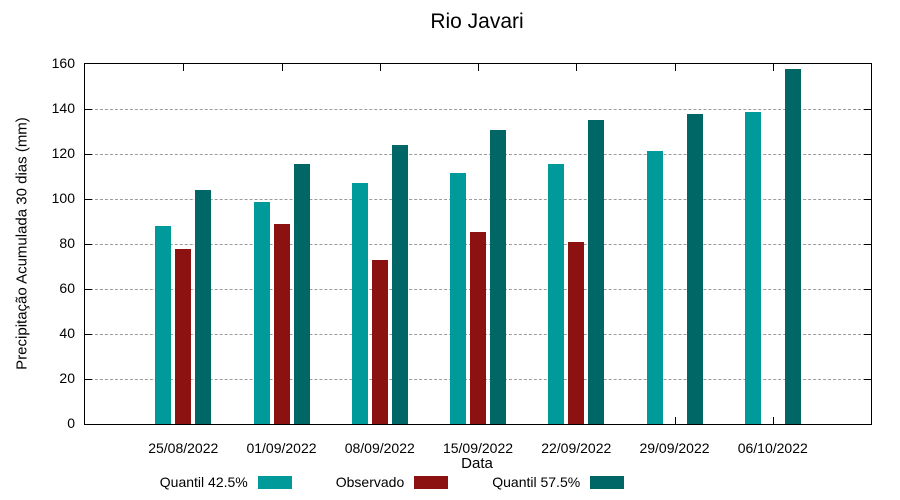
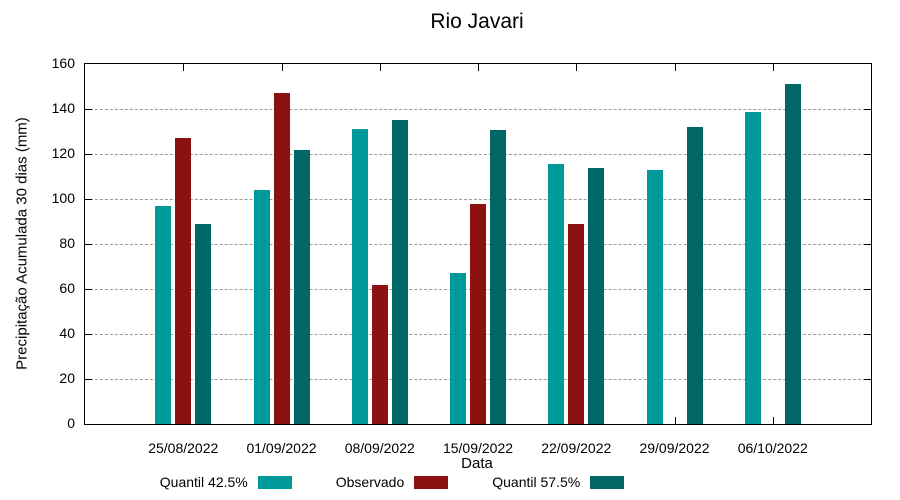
Quantil 42.5%/25/08/2022: 88 -> 97
Observado/25/08/2022: 78 -> 127
Quantil 57.5%/25/08/2022: 104 -> 89
Quantil 42.5%/01/09/2022: 98 -> 104
Observado/01/09/2022: 89 -> 147
Quantil 57.5%/01/09/2022: 116 -> 122
Quantil 42.5%/08/09/2022: 107 -> 131
Observado/08/09/2022: 73 -> 62
Quantil 57.5%/08/09/2022: 124 -> 135
Quantil 42.5%/15/09/2022: 112 -> 67
Observado/15/09/2022: 86 -> 98
Observado/22/09/2022: 81 -> 89
Quantil 57.5%/22/09/2022: 135 -> 114
Quantil 42.5%/29/09/2022: 122 -> 113
Quantil 57.5%/29/09/2022: 138 -> 132
Quantil 57.5%/06/10/2022: 158 -> 151
